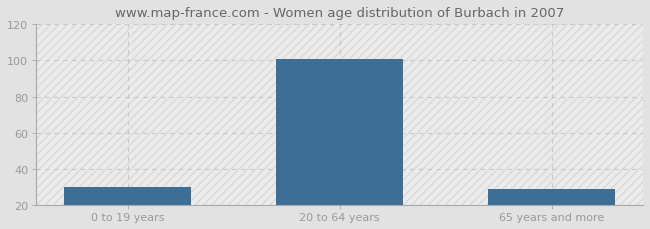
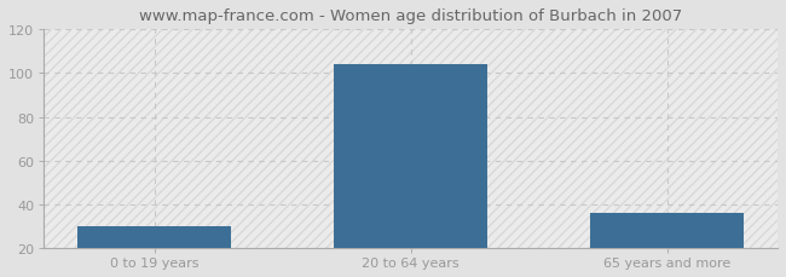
20 to 64 years: 101 -> 104
65 years and more: 29 -> 36
